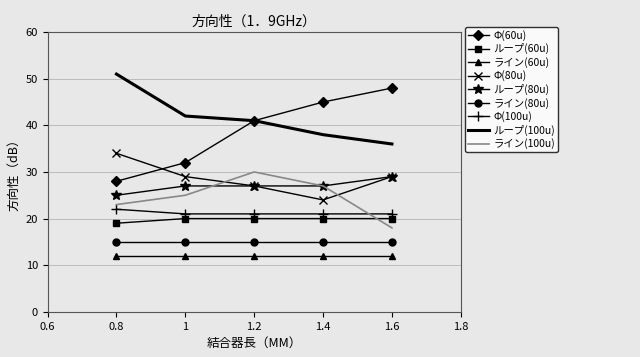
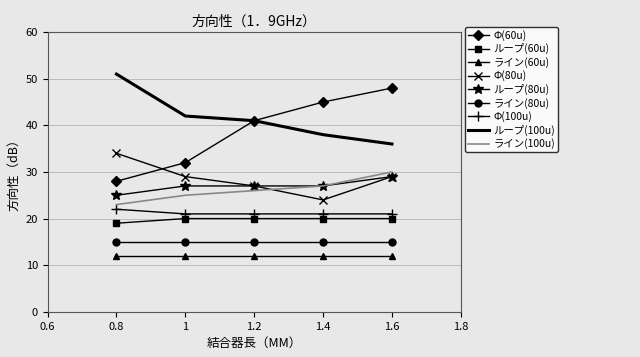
ライン(100u)/1.2: 30 -> 26
ライン(100u)/1.6: 18 -> 30
